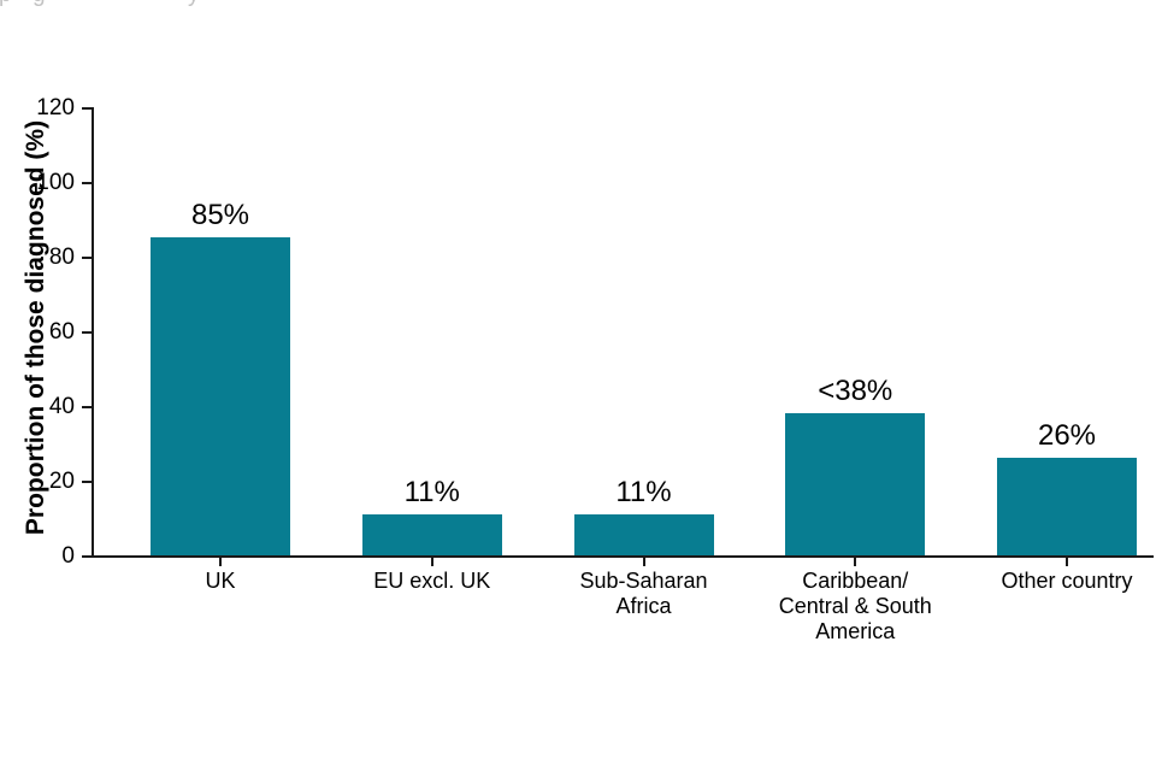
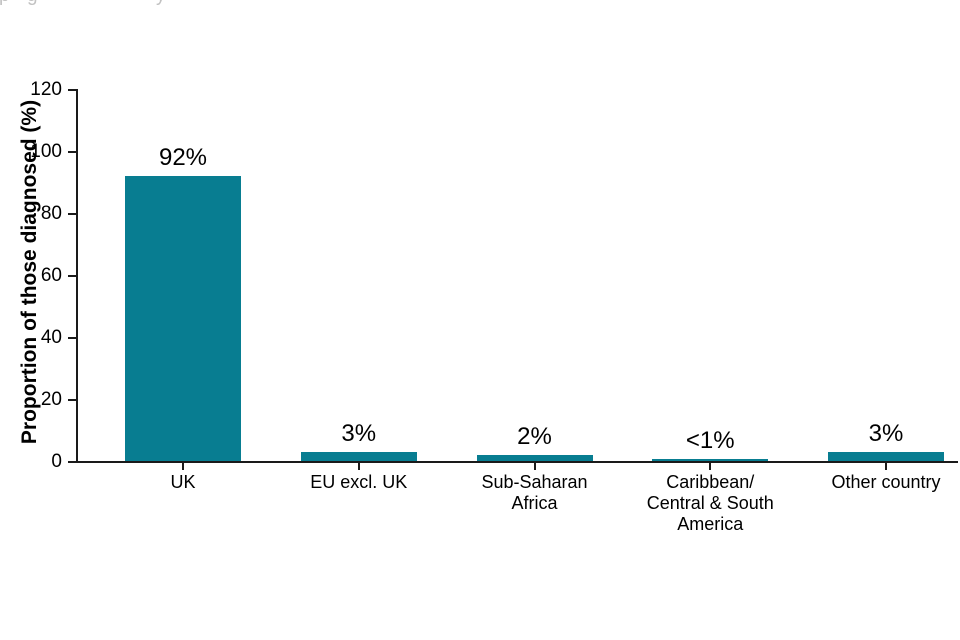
UK: 85% -> 92%
EU excl. UK: 11% -> 3%
Sub-Saharan Africa: 11% -> 2%
Caribbean/ Central & South America: 38 -> 1
Other country: 26% -> 3%
